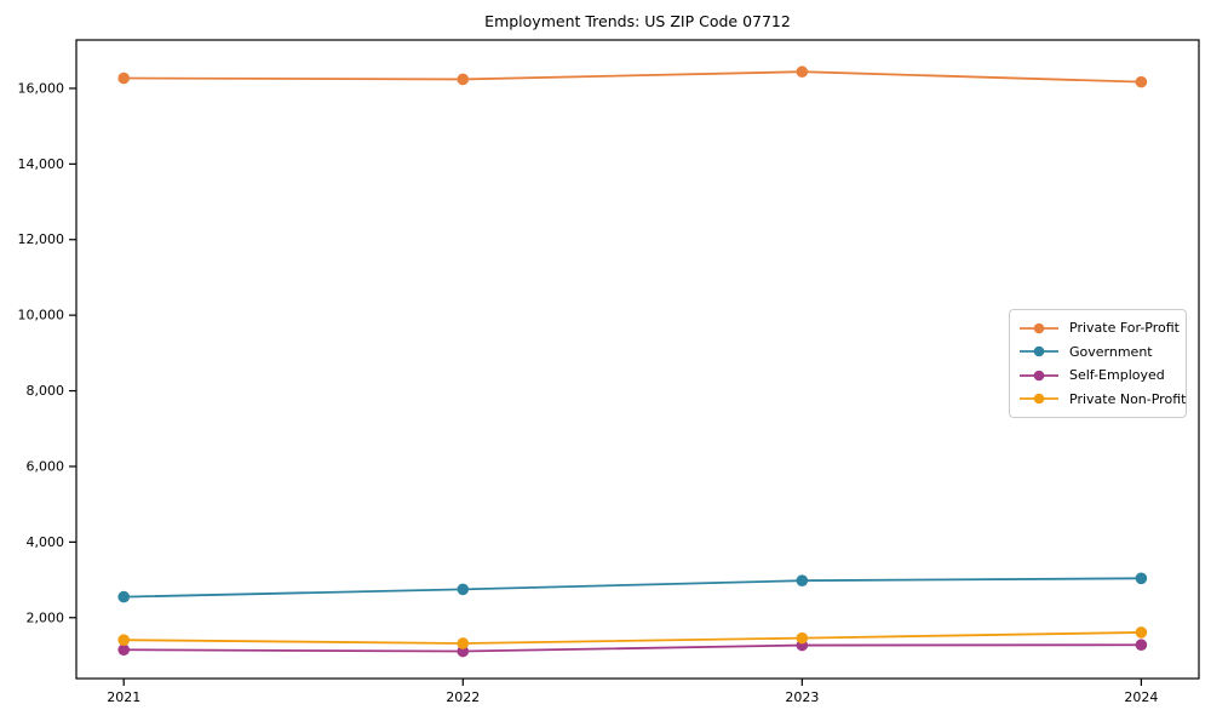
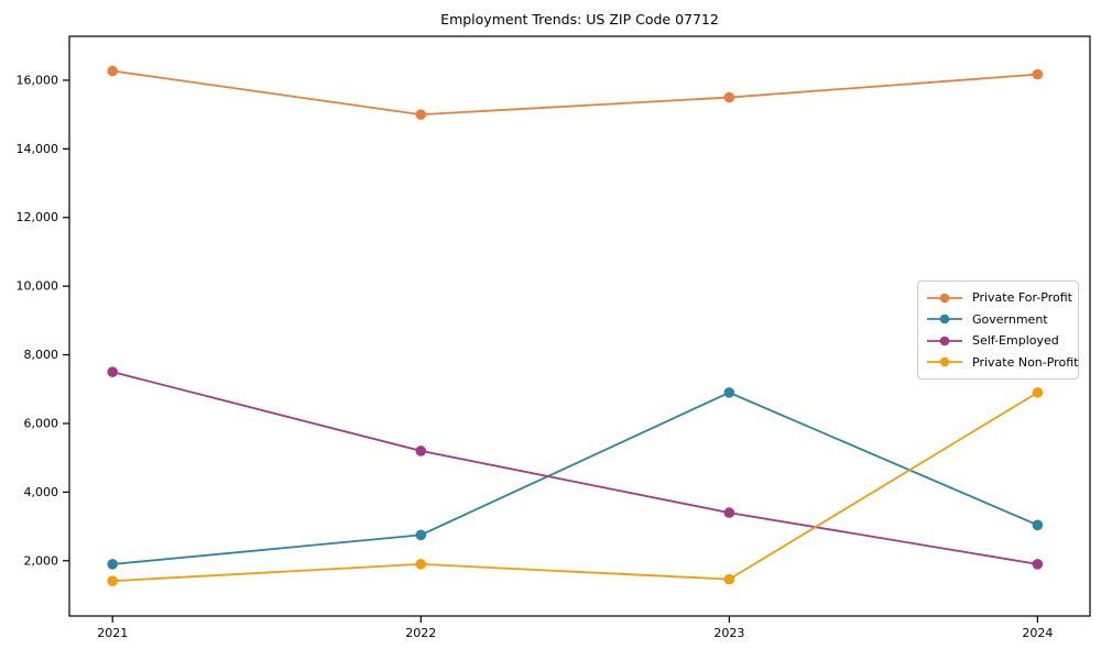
Government/2021: 2600 -> 1900
Self-Employed/2021: 1200 -> 7500
Private For-Profit/2022: 16200 -> 15000
Self-Employed/2022: 1100 -> 5200
Private Non-Profit/2022: 1300 -> 1900
Private For-Profit/2023: 16400 -> 15500
Government/2023: 3000 -> 6900
Self-Employed/2023: 1300 -> 3400
Self-Employed/2024: 1300 -> 1900
Private Non-Profit/2024: 1600 -> 6900
